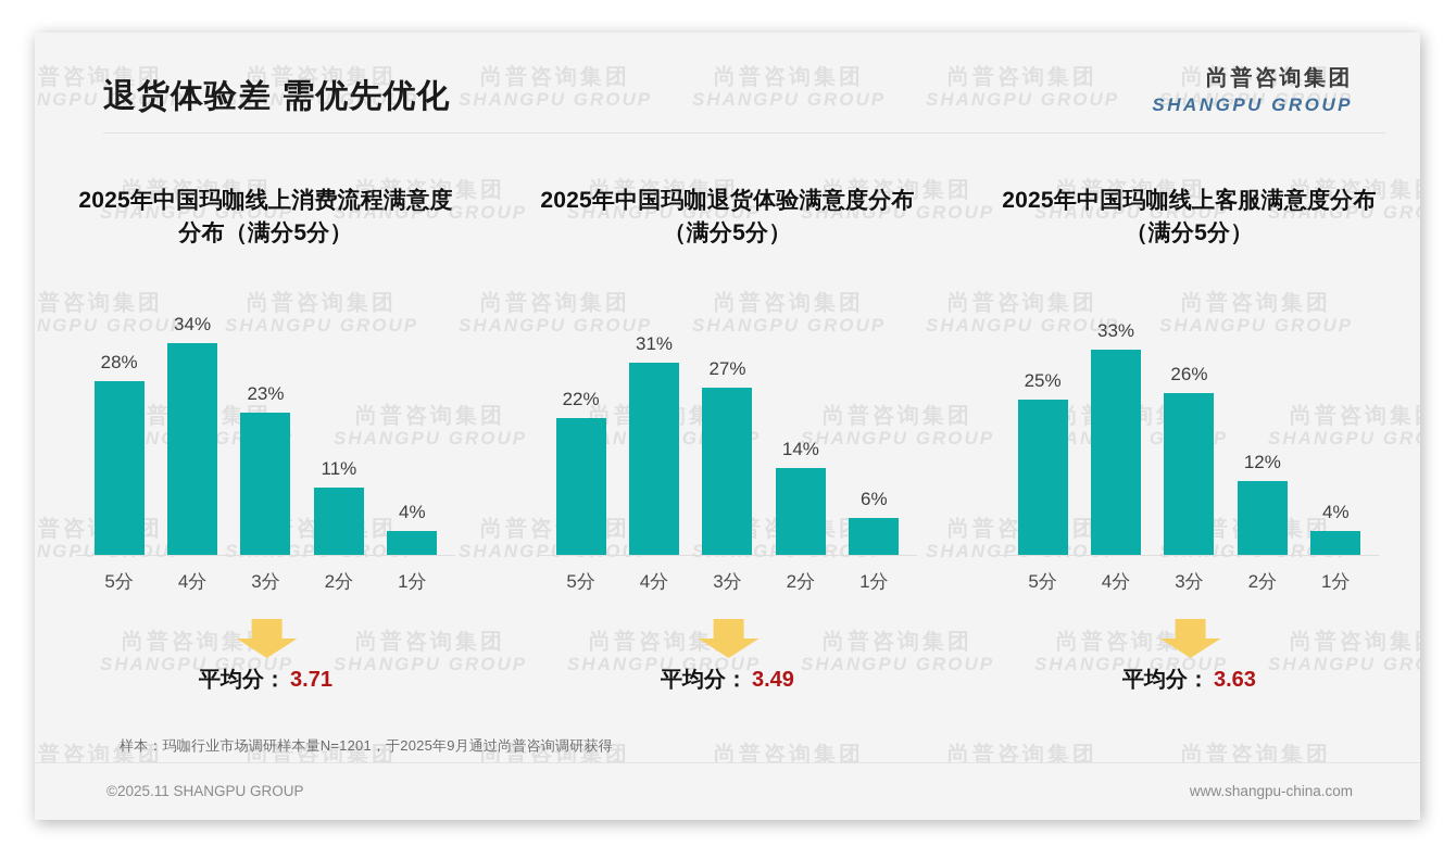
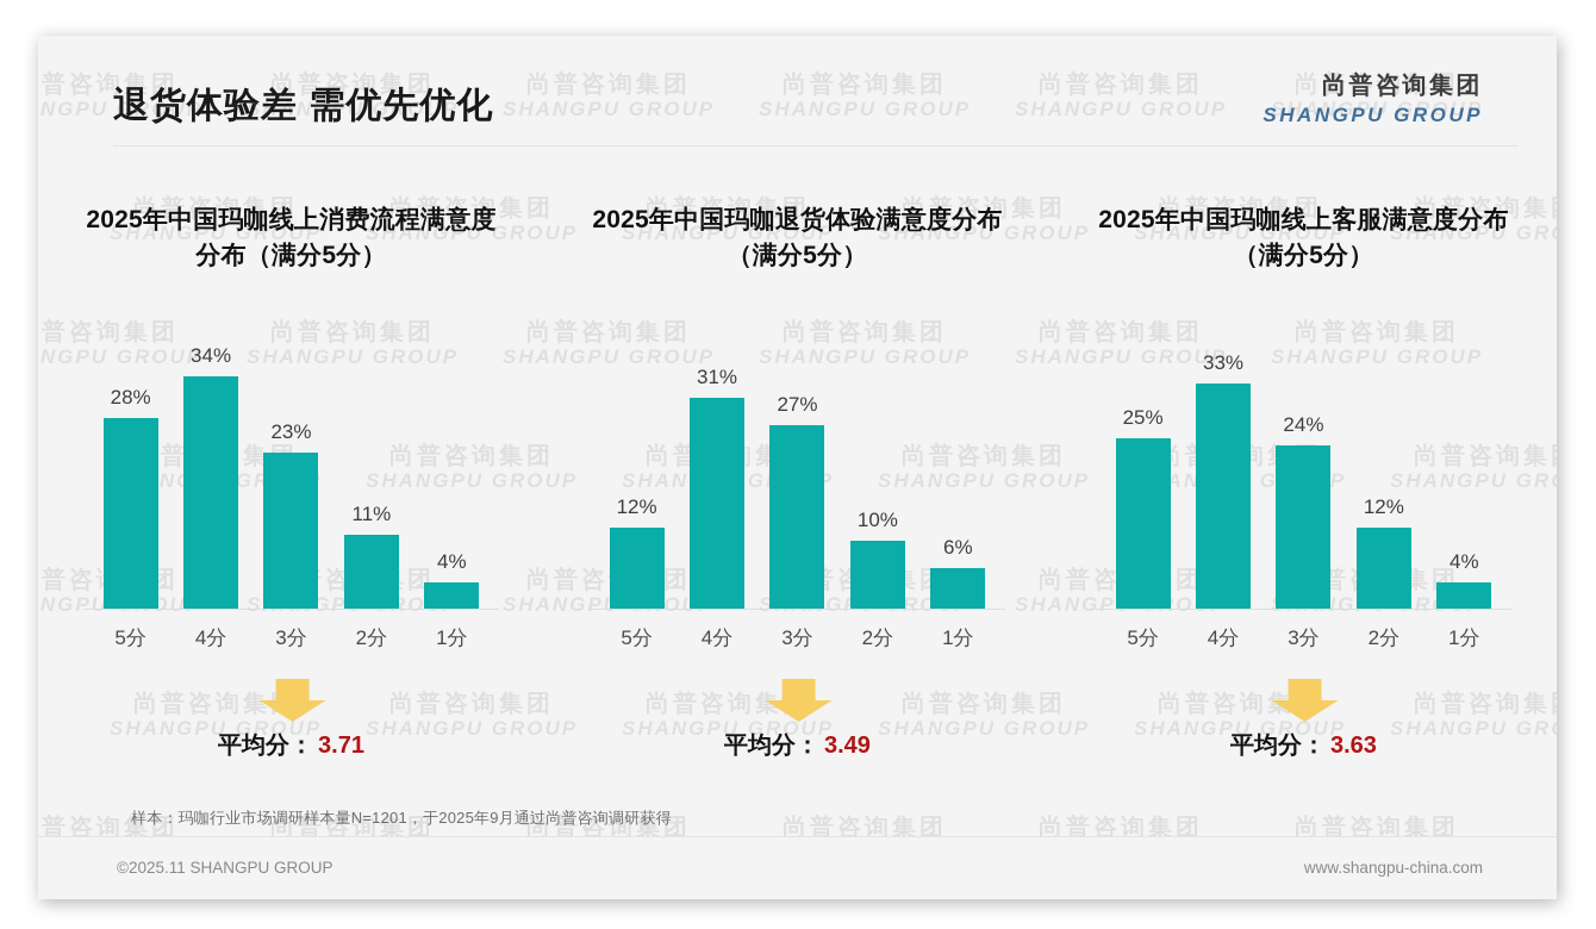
2025年中国玛咖退货体验满意度分布（满分5分）/5分: 22% -> 12%
2025年中国玛咖退货体验满意度分布（满分5分）/2分: 14% -> 10%
2025年中国玛咖线上客服满意度分布（满分5分）/3分: 26% -> 24%
